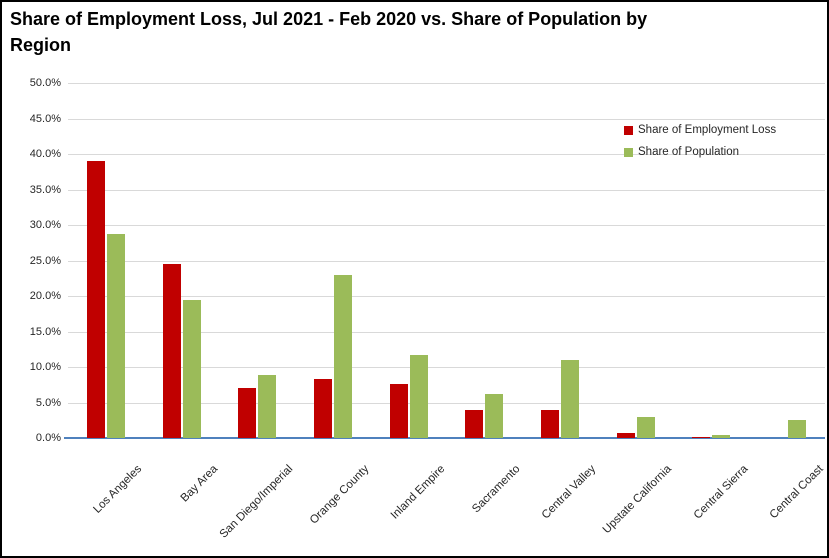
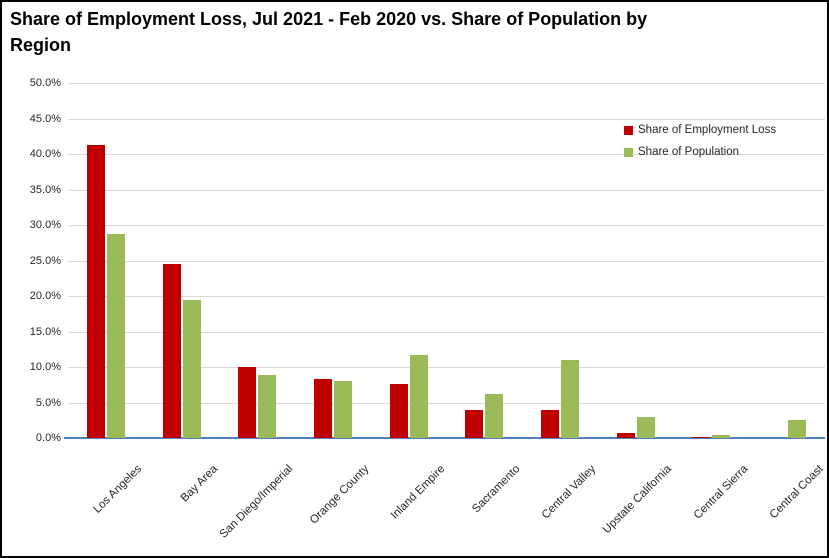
Share of Employment Loss/Los Angeles: 39% -> 41%
Share of Employment Loss/San Diego/Imperial: 7% -> 10%
Share of Population/Orange County: 23% -> 8%
